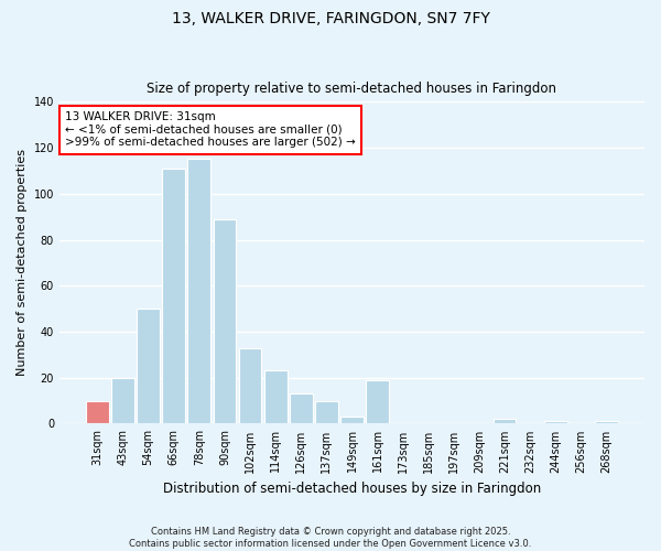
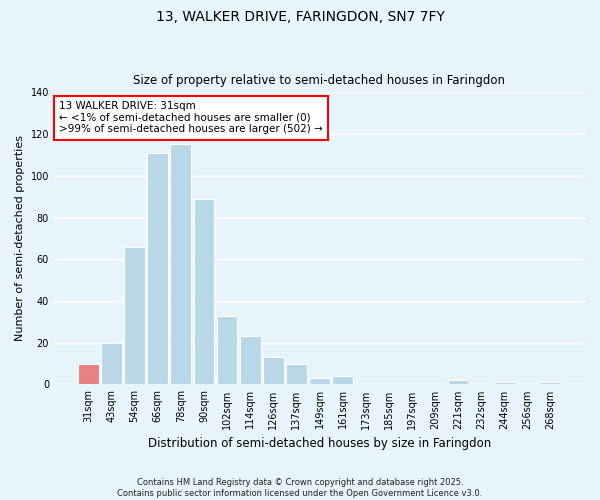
54sqm: 50 -> 66
161sqm: 19 -> 4
